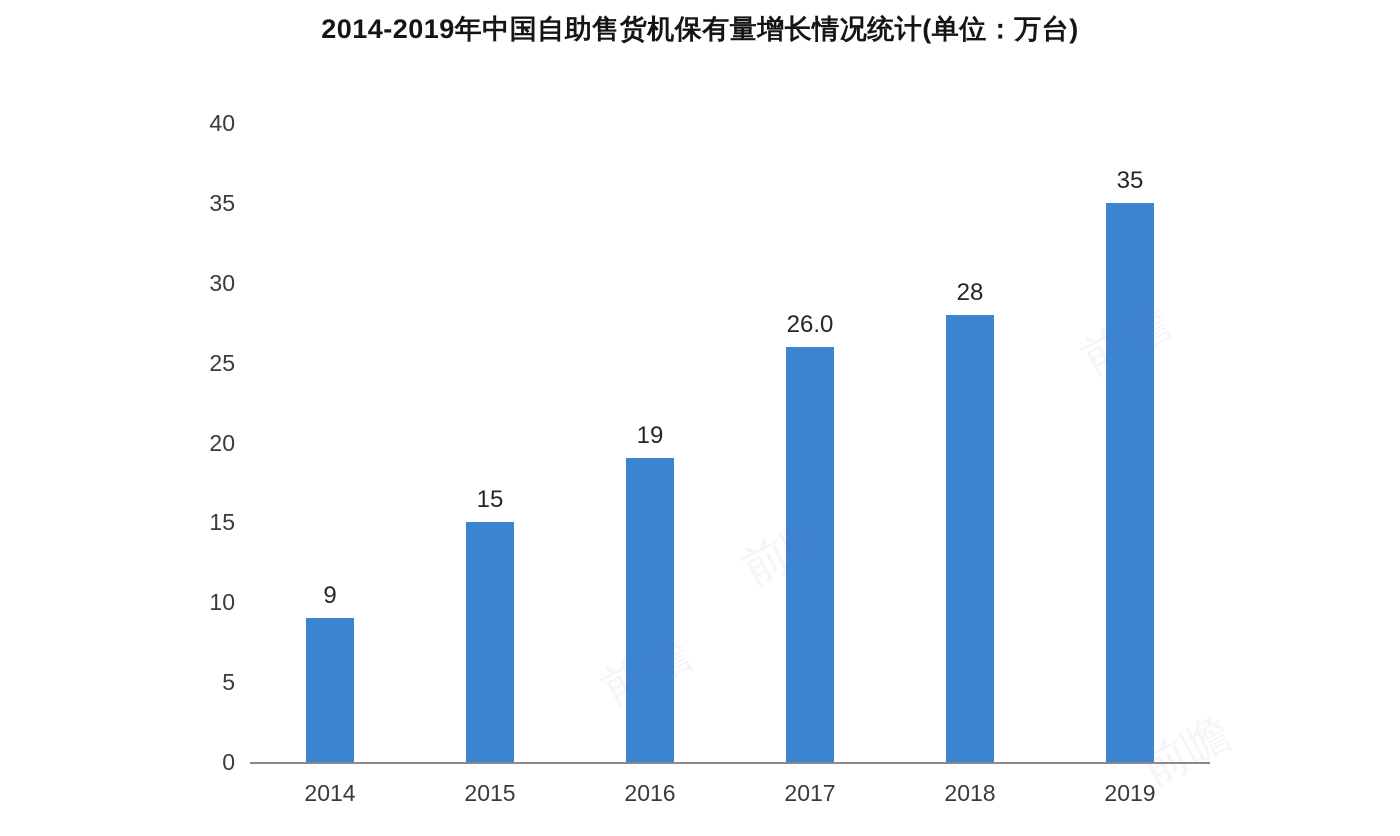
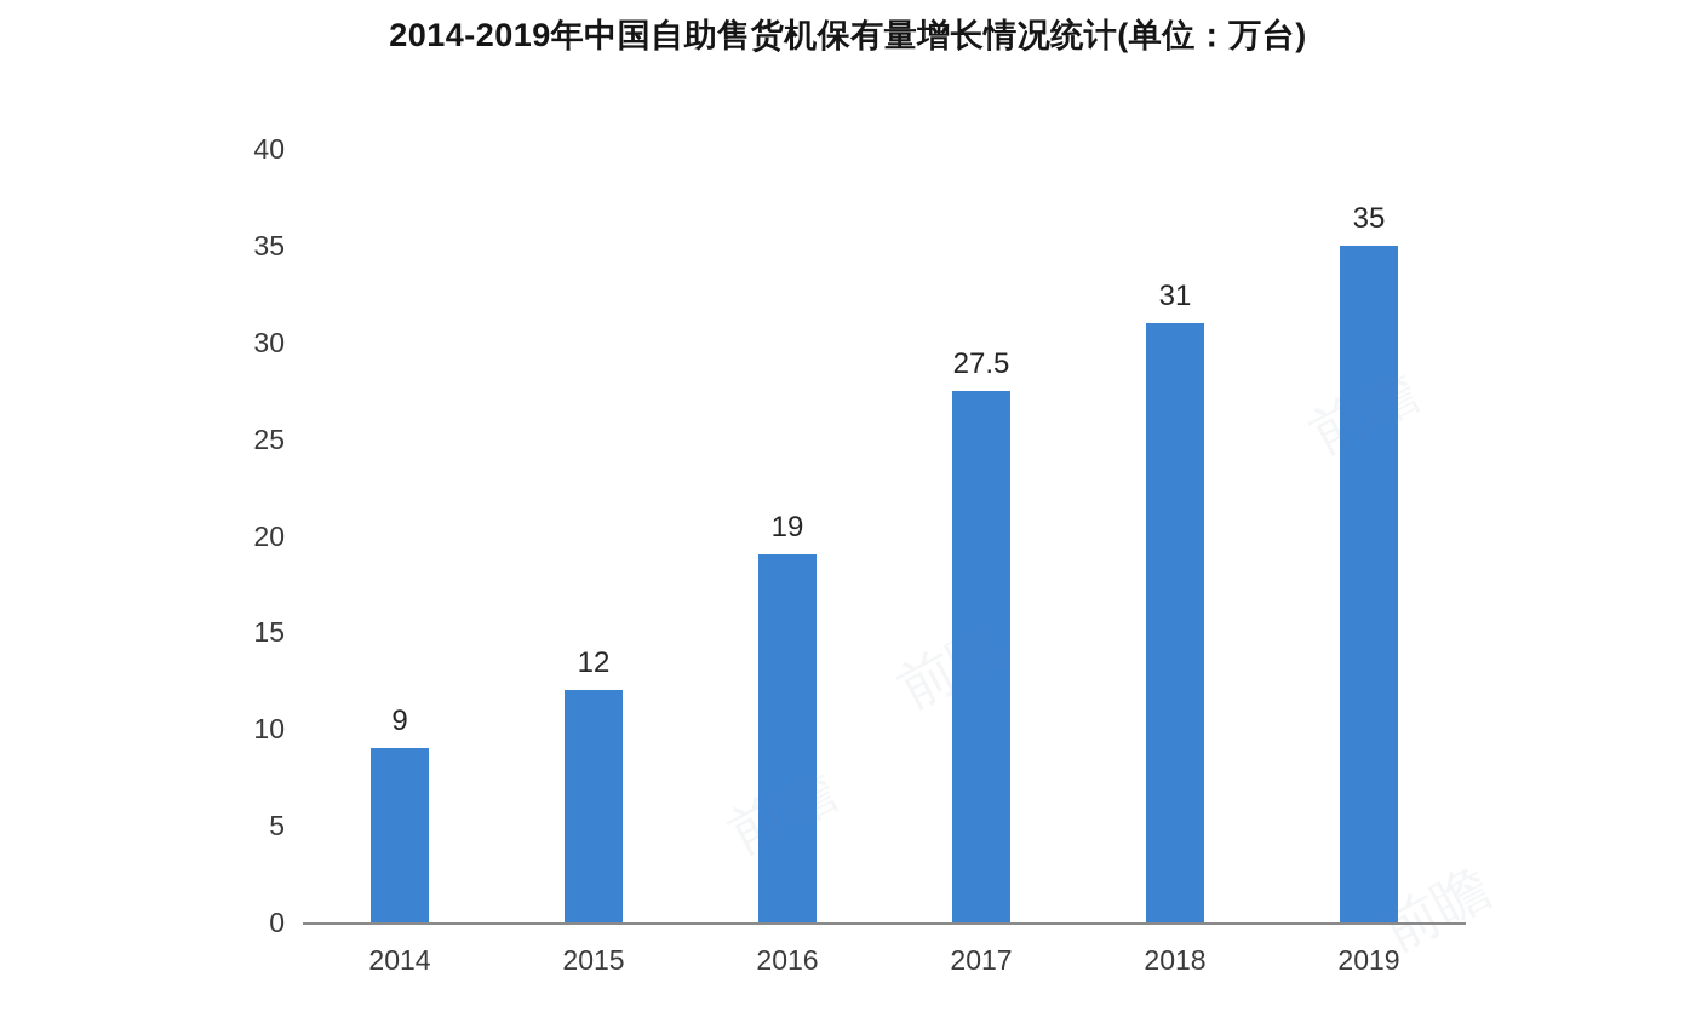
2015: 15 -> 12
2017: 26.0 -> 27.5
2018: 28 -> 31
